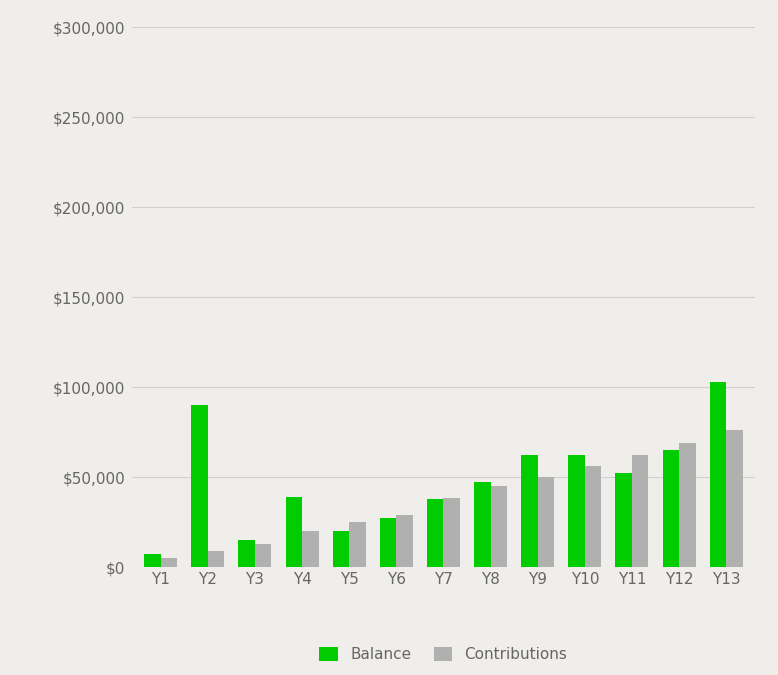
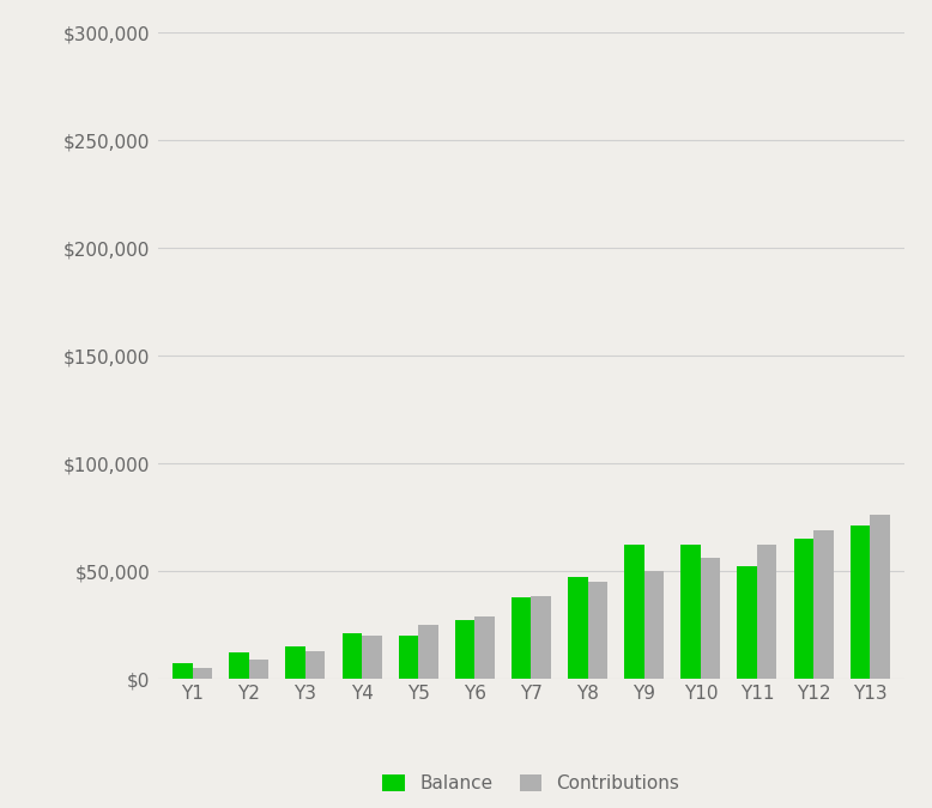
Balance/Y2: $90,000 -> $12,000
Balance/Y4: $39,000 -> $21,000
Balance/Y13: $103,000 -> $71,000
